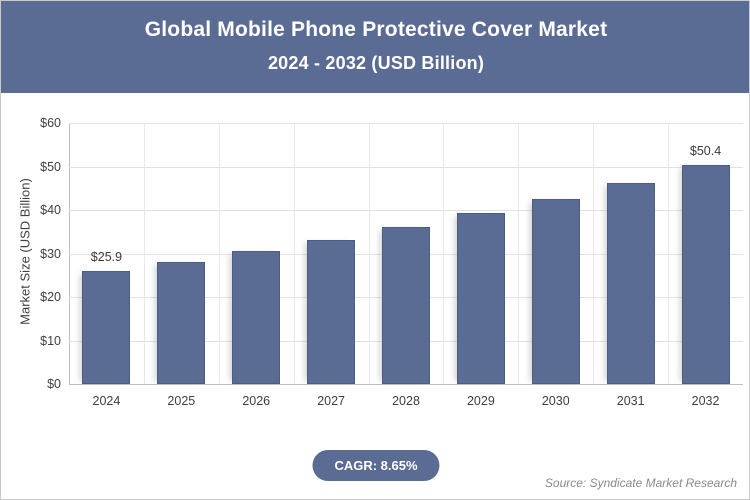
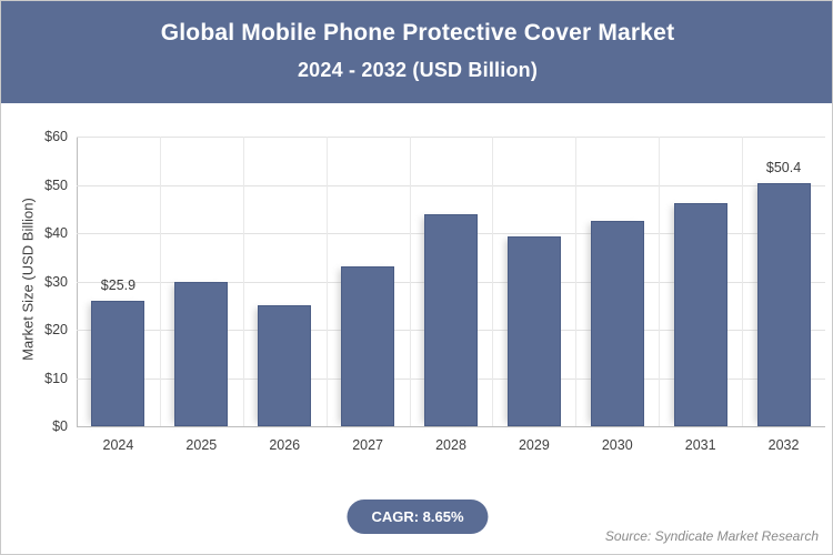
2025: $28 -> $30
2026: $30 -> $25
2028: $36 -> $44
